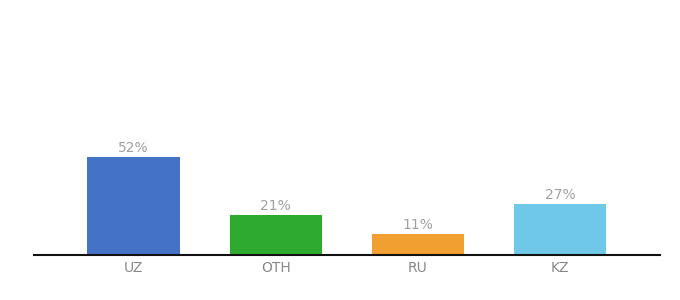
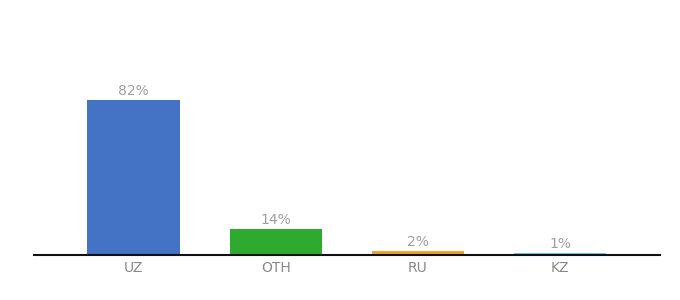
UZ: 52% -> 82%
OTH: 21% -> 14%
RU: 11% -> 2%
KZ: 27% -> 1%
